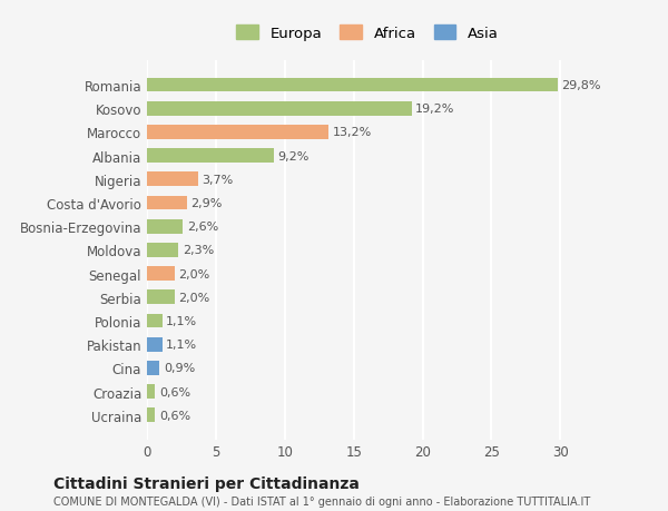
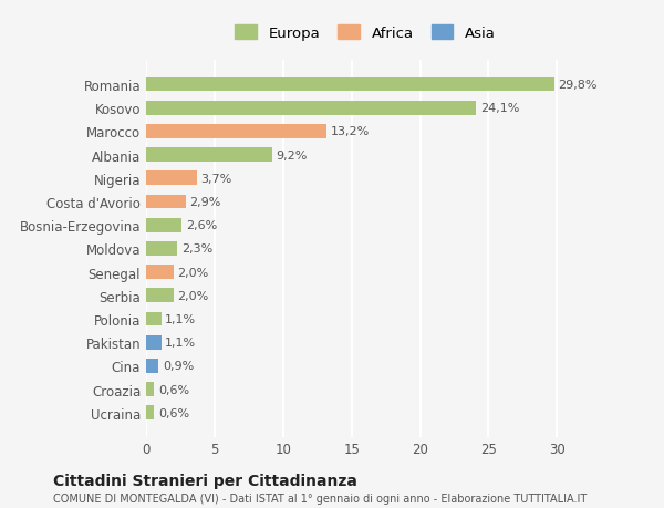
Kosovo: 19,2% -> 24,1%
